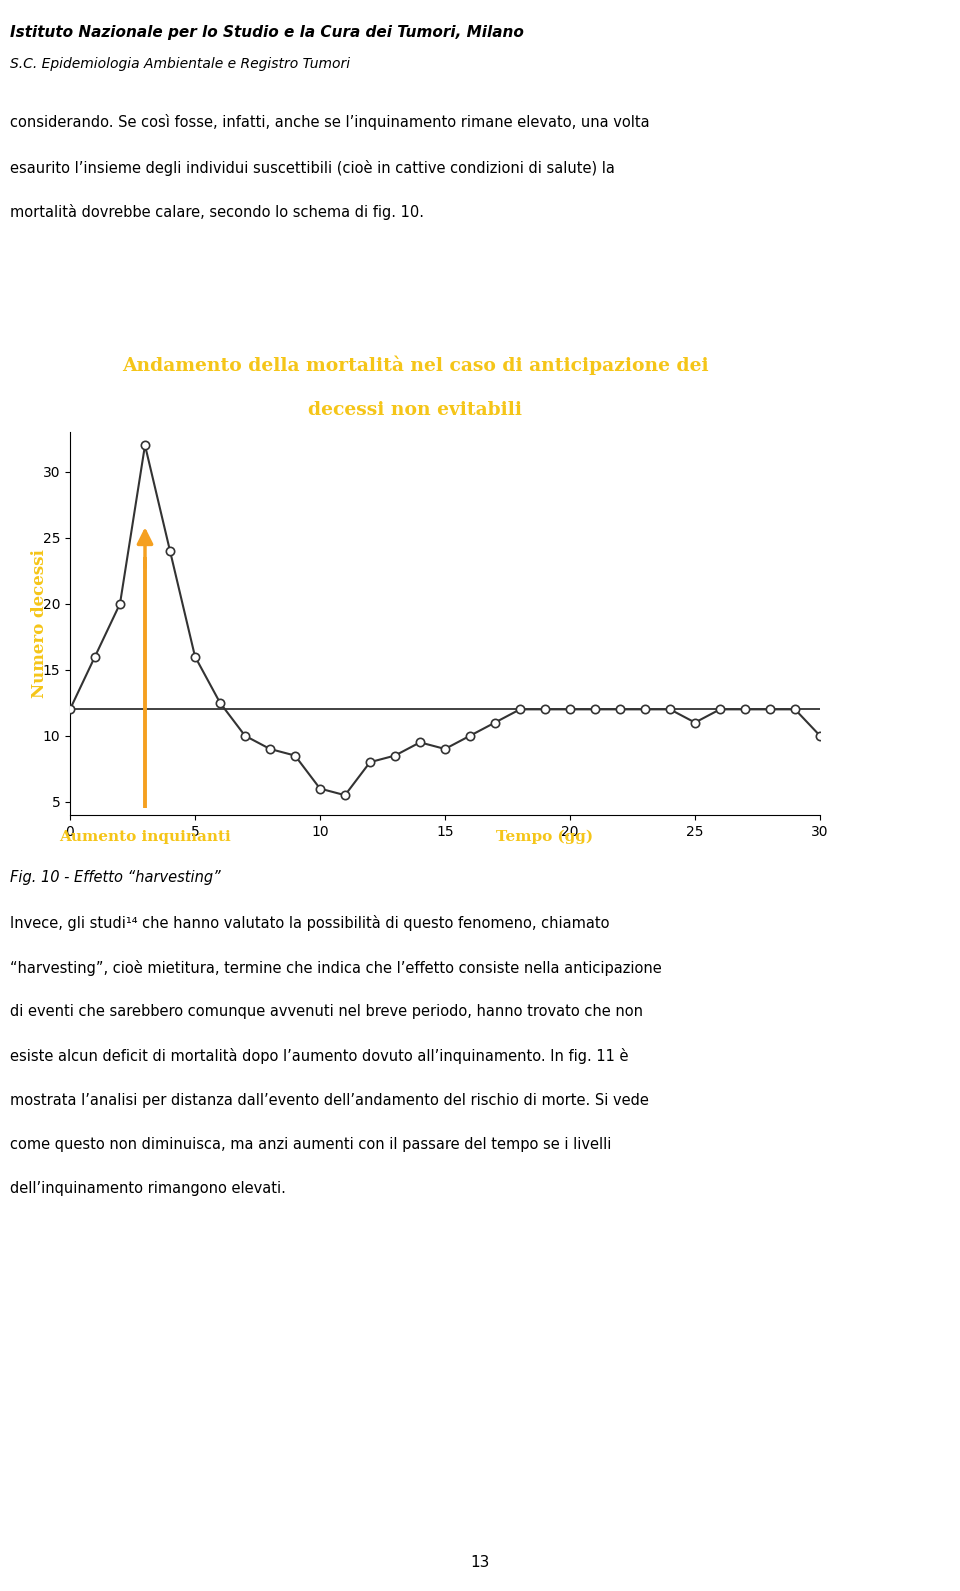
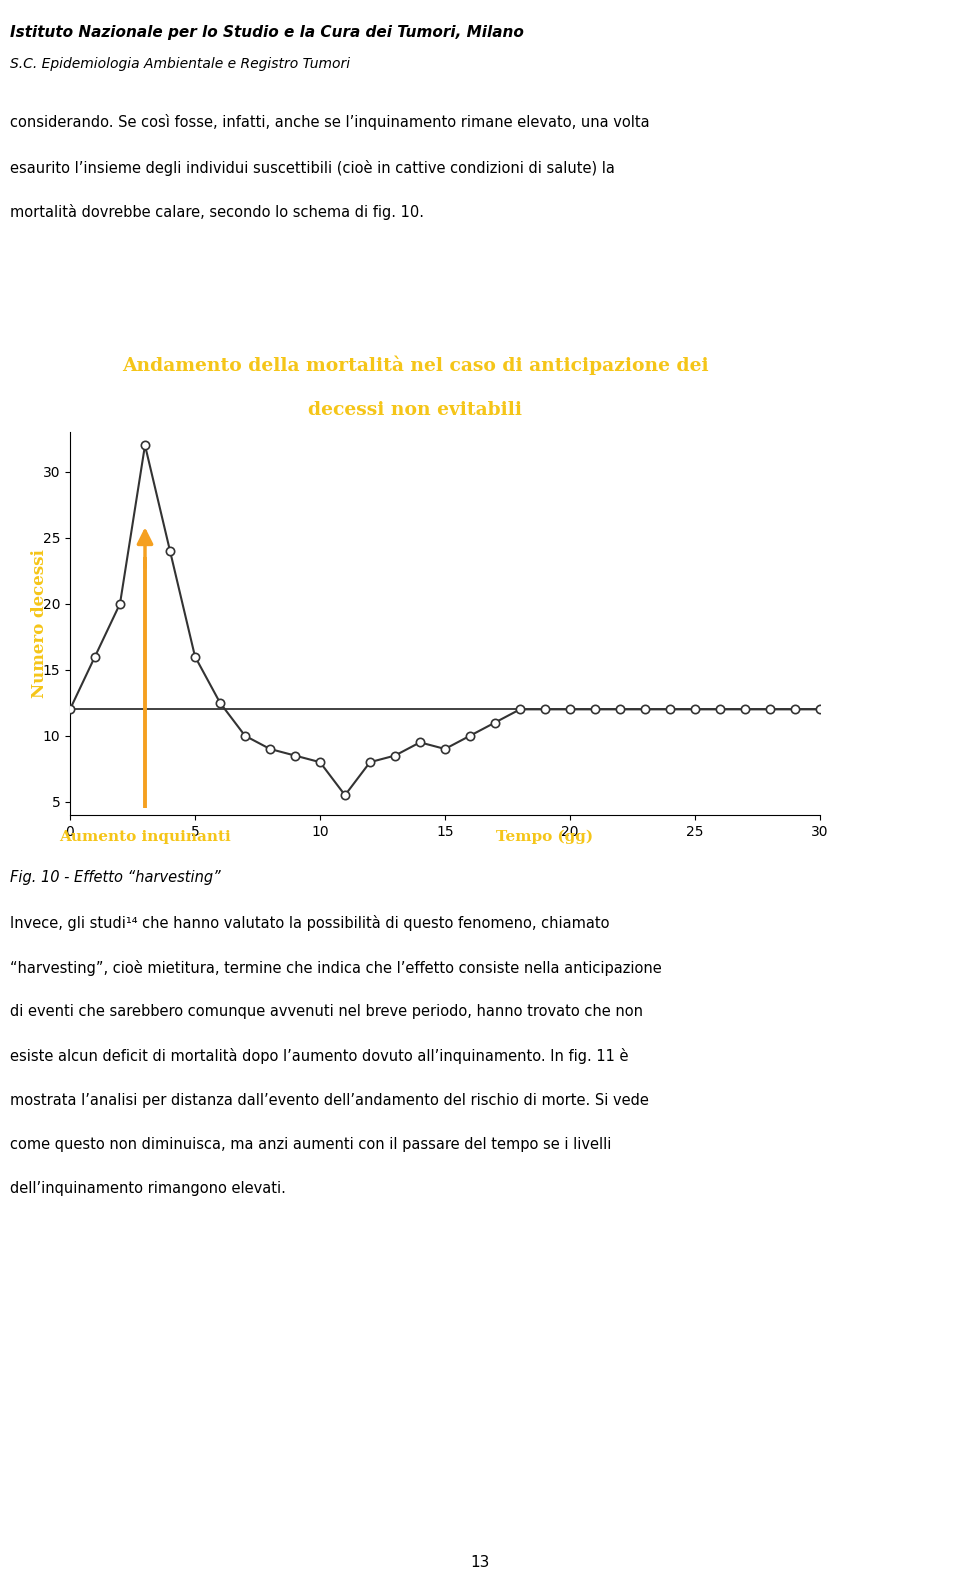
10: 6.0 -> 8.0
25: 11.0 -> 12.0
30: 10.0 -> 12.0
